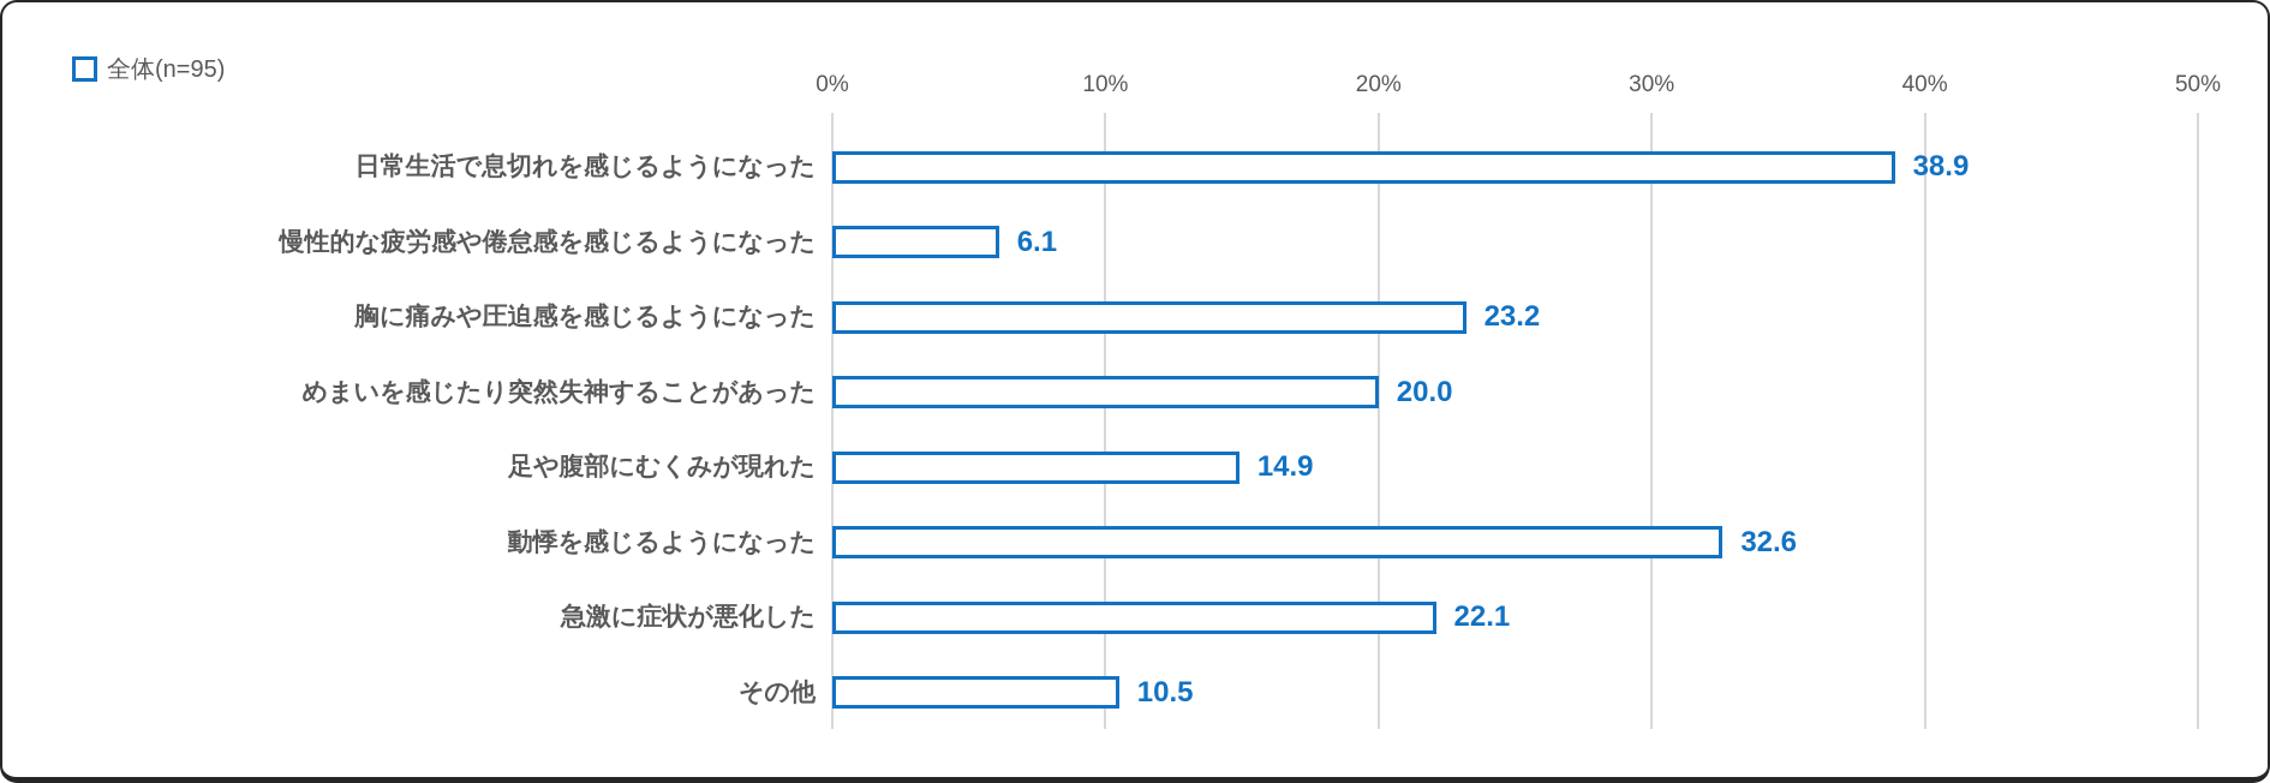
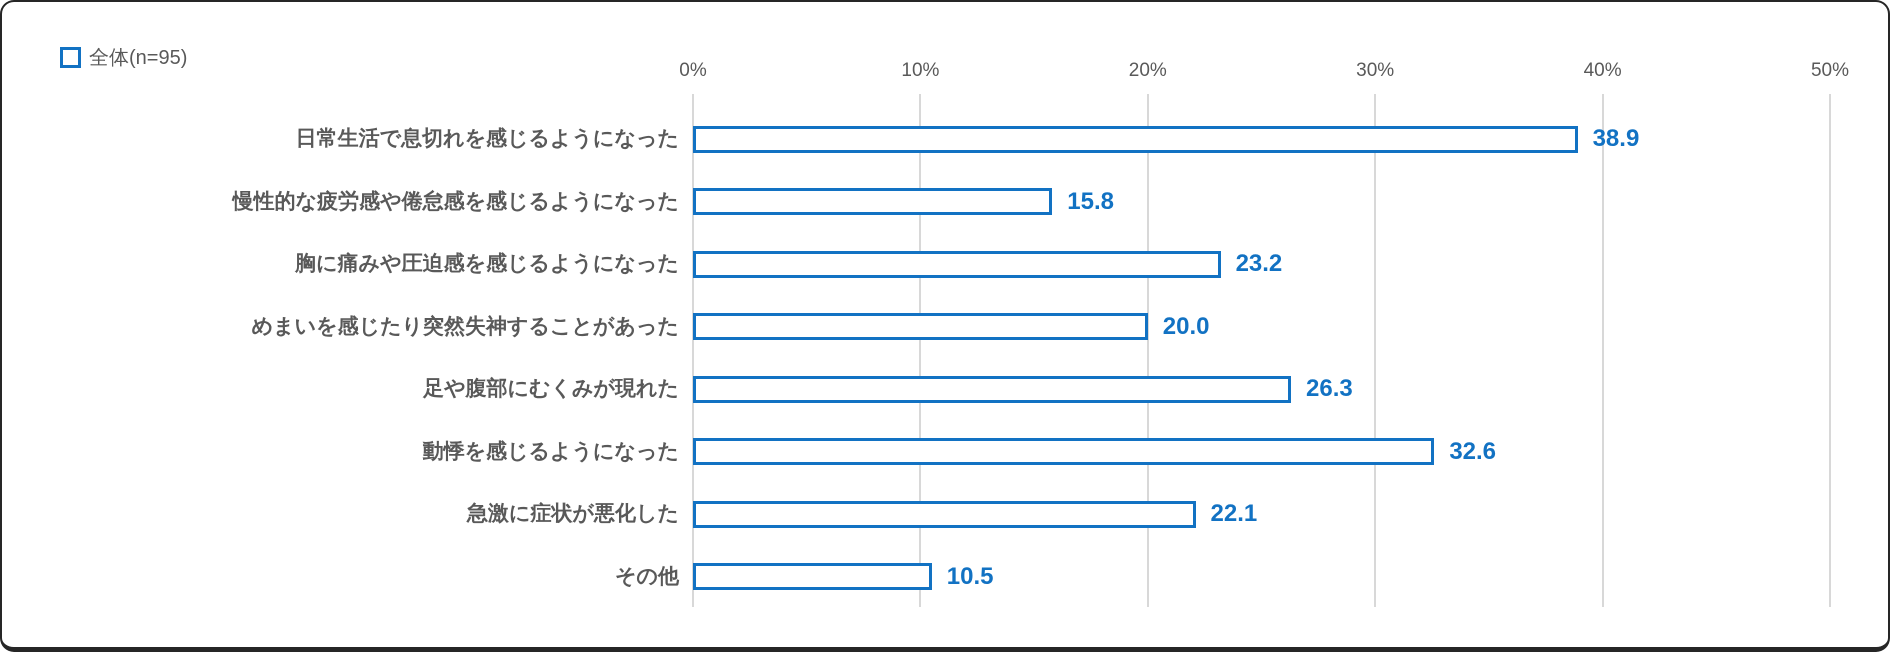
慢性的な疲労感や倦怠感を感じるようになった: 6.1 -> 15.8
足や腹部にむくみが現れた: 14.9 -> 26.3
